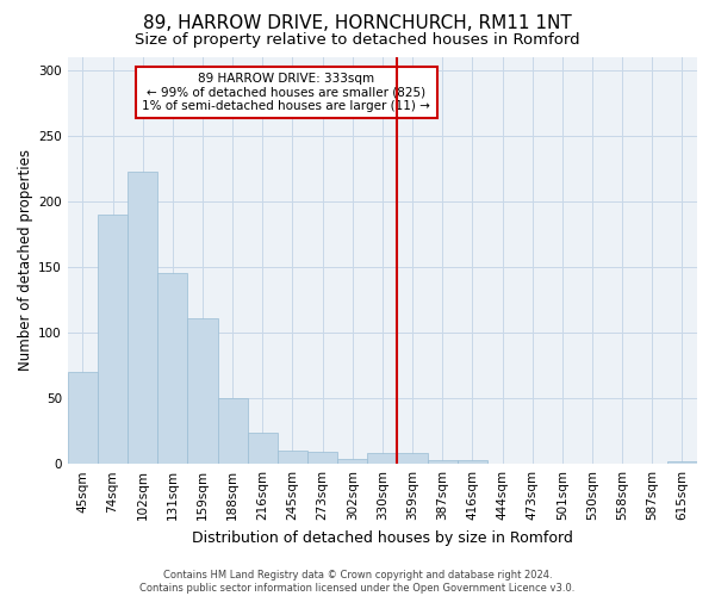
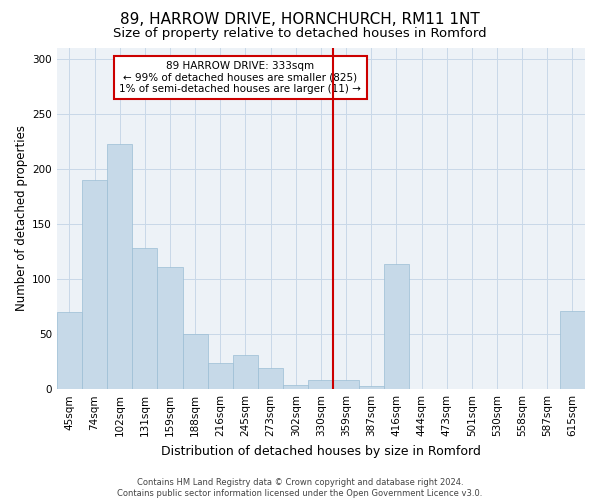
131sqm: 145 -> 128
245sqm: 10 -> 31
273sqm: 9 -> 19
416sqm: 3 -> 114
615sqm: 2 -> 71
